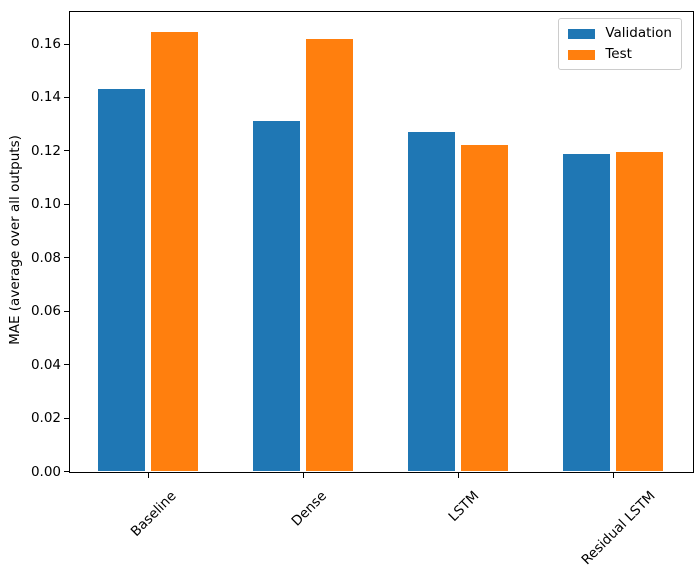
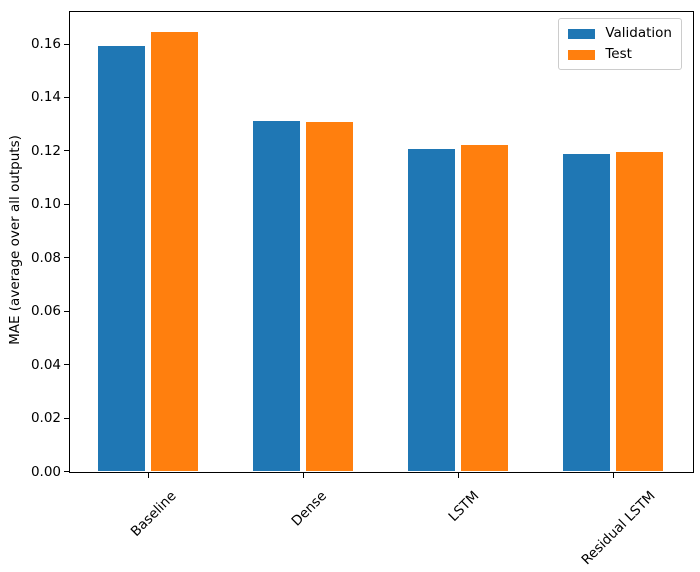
Validation/Baseline: 0.143 -> 0.159
Test/Dense: 0.162 -> 0.131
Validation/LSTM: 0.127 -> 0.121
